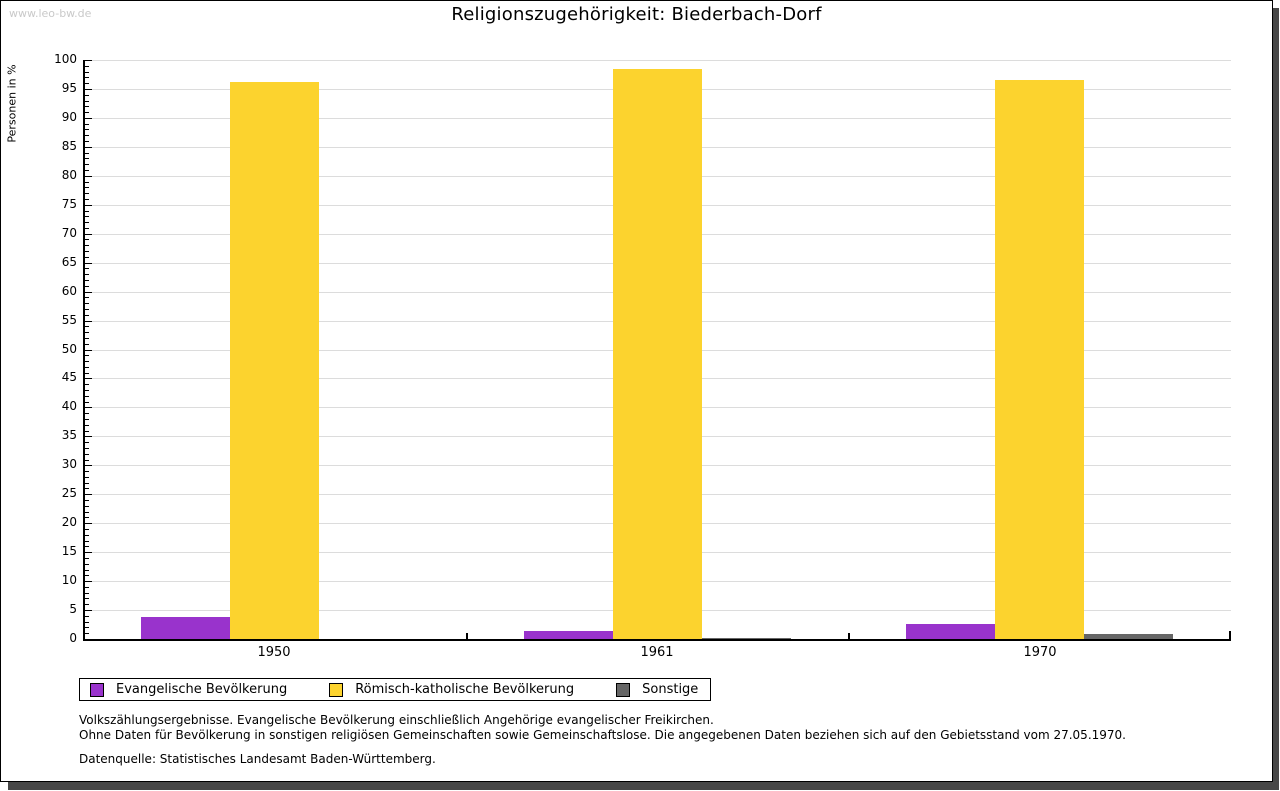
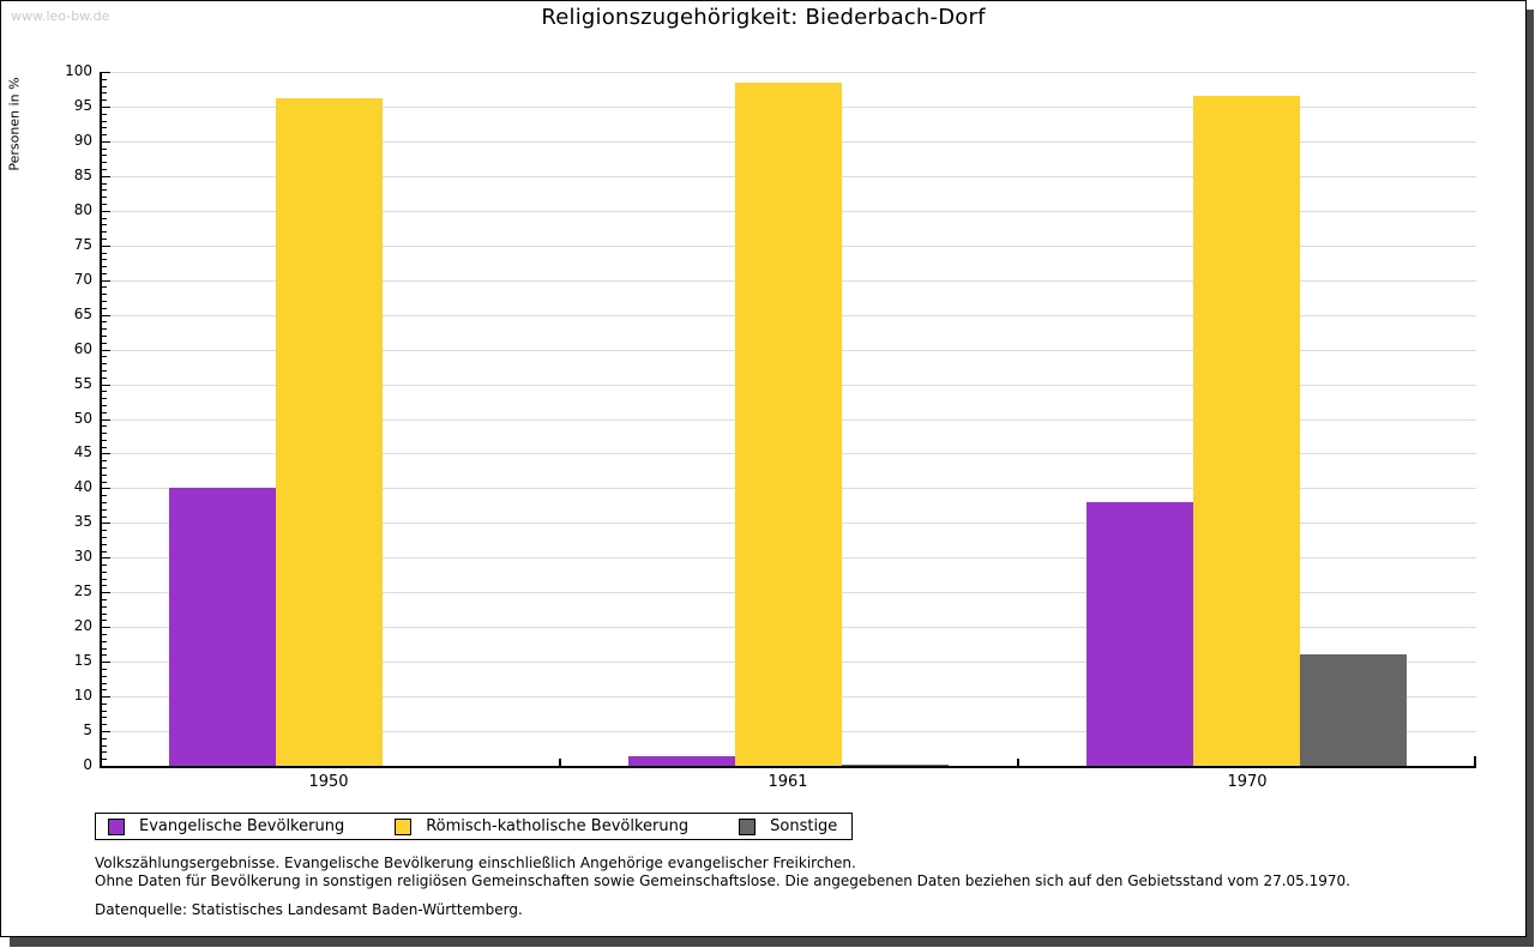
Evangelische Bevölkerung/1950: 4 -> 40
Evangelische Bevölkerung/1970: 3 -> 38
Sonstige/1970: 1 -> 16
